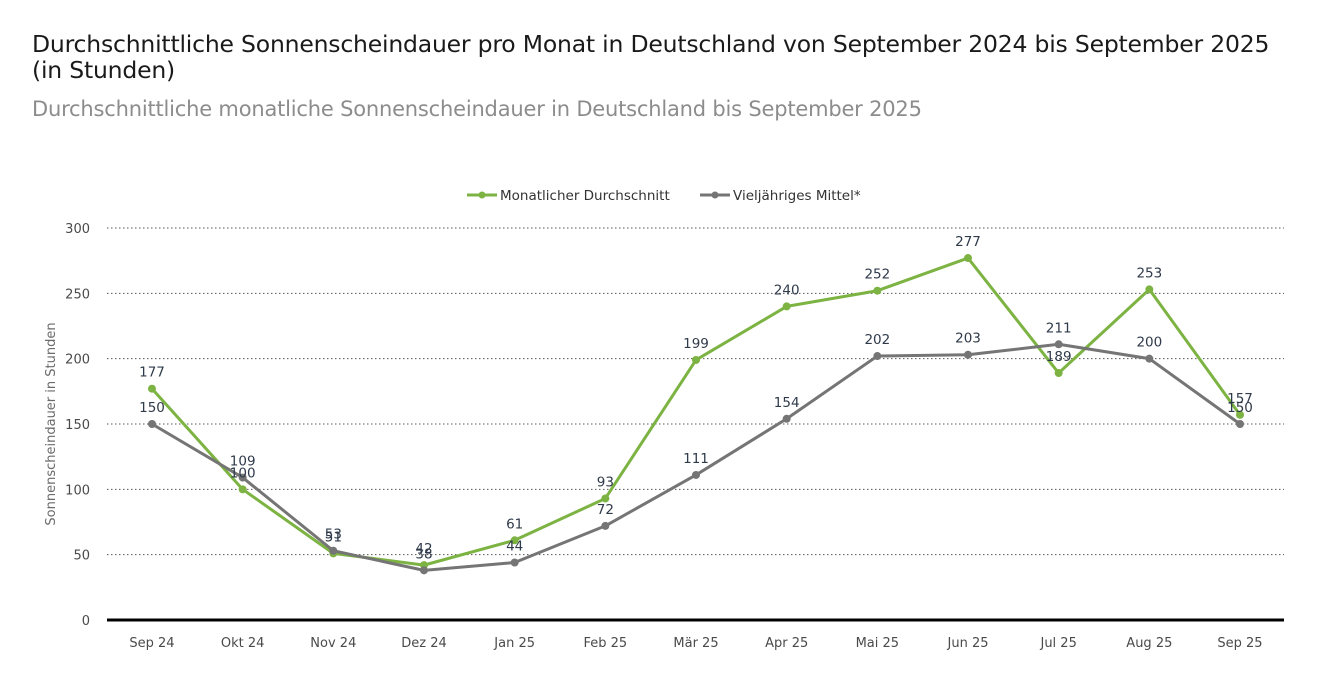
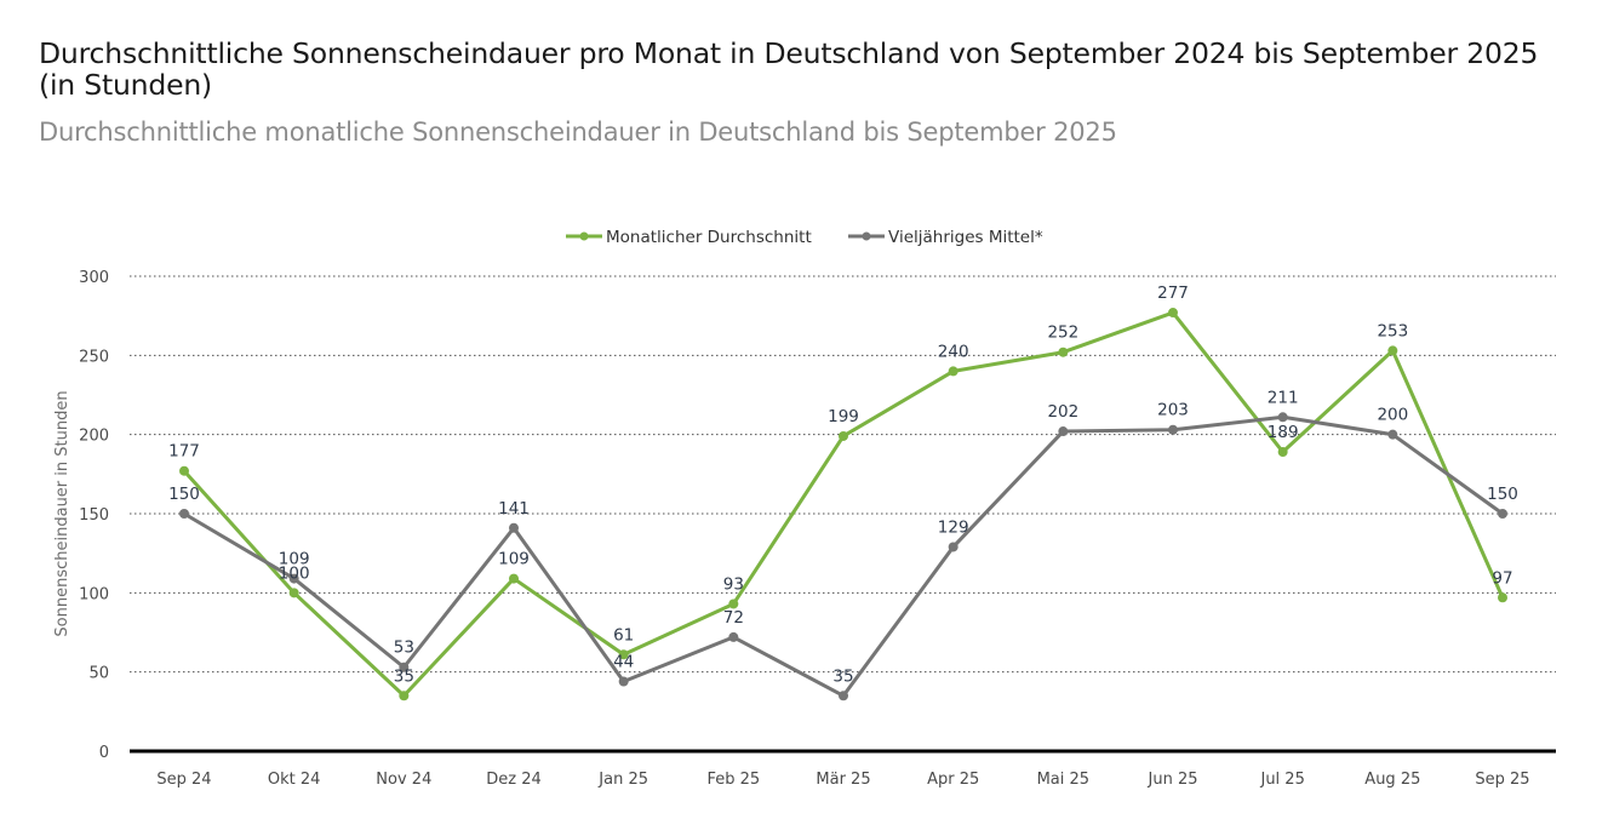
Monatlicher Durchschnitt/Nov 24: 51 -> 35
Monatlicher Durchschnitt/Dez 24: 42 -> 109
Vieljähriges Mittel*/Dez 24: 38 -> 141
Vieljähriges Mittel*/Mär 25: 111 -> 35
Vieljähriges Mittel*/Apr 25: 154 -> 129
Monatlicher Durchschnitt/Sep 25: 157 -> 97
